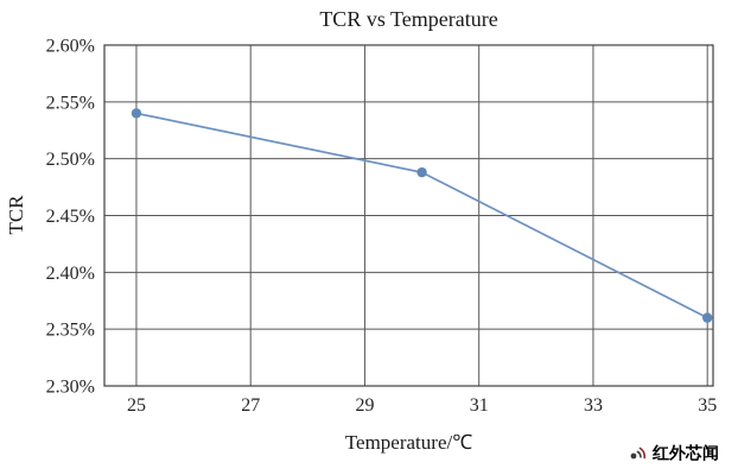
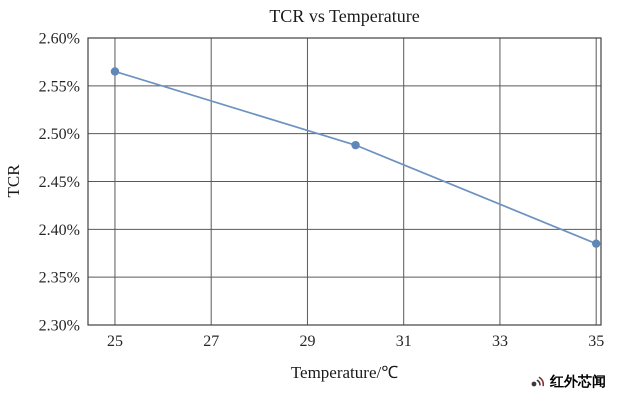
25: 2.54% -> 2.56%
35: 2.36% -> 2.38%
